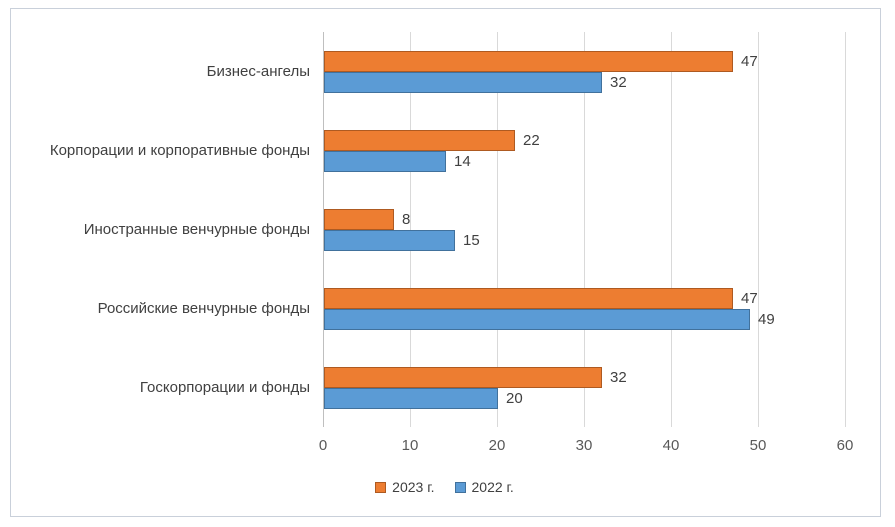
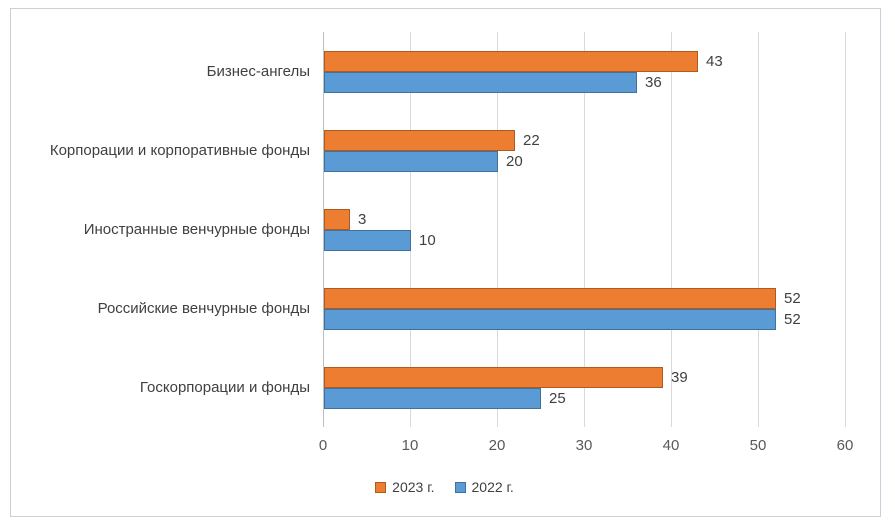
2023 г./Бизнес-ангелы: 47 -> 43
2022 г./Бизнес-ангелы: 32 -> 36
2022 г./Корпорации и корпоративные фонды: 14 -> 20
2023 г./Иностранные венчурные фонды: 8 -> 3
2022 г./Иностранные венчурные фонды: 15 -> 10
2023 г./Российские венчурные фонды: 47 -> 52
2022 г./Российские венчурные фонды: 49 -> 52
2023 г./Госкорпорации и фонды: 32 -> 39
2022 г./Госкорпорации и фонды: 20 -> 25
